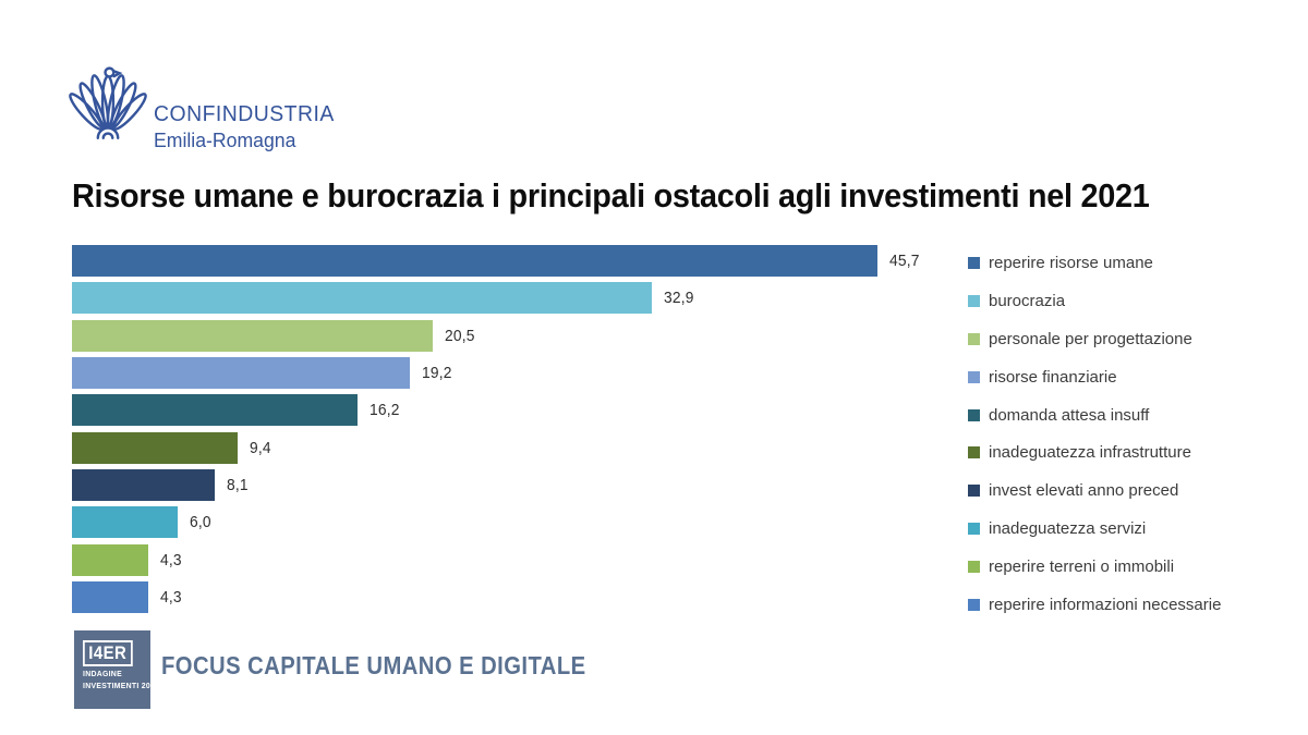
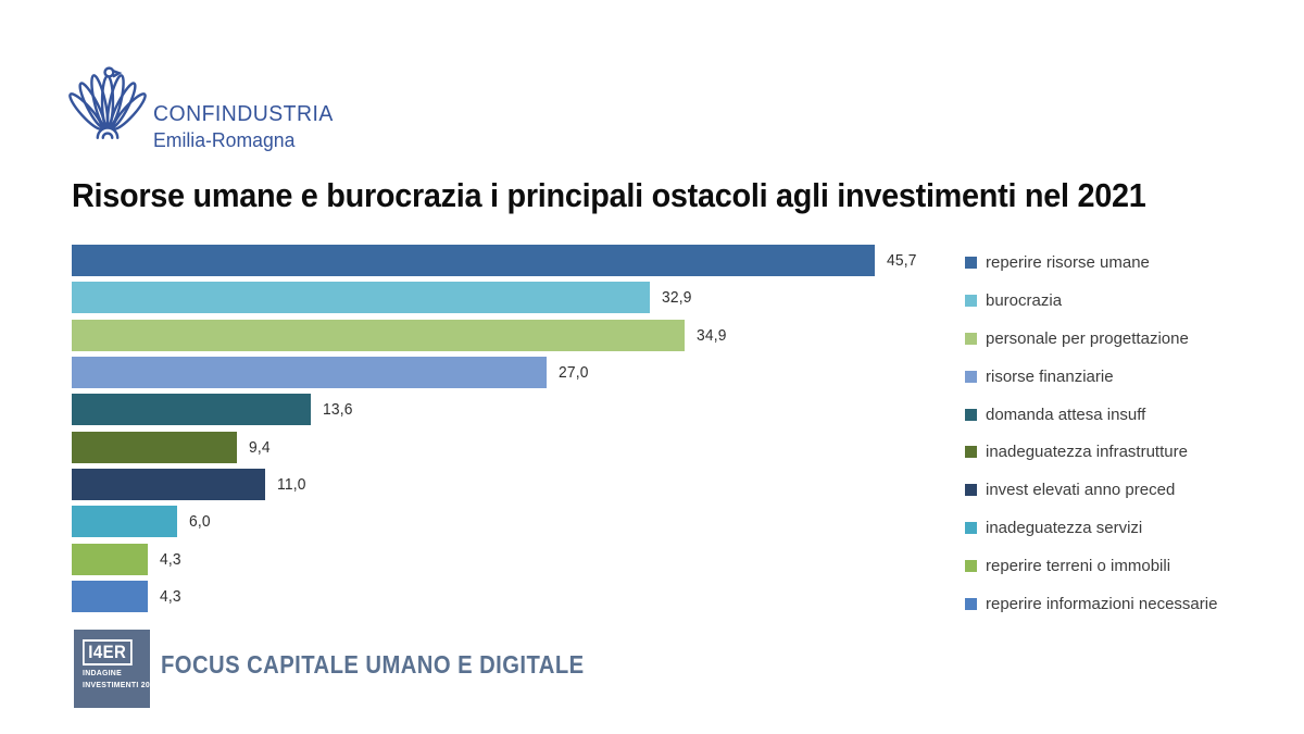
personale per progettazione: 20,5 -> 34,9
risorse finanziarie: 19,2 -> 27,0
domanda attesa insuff: 16,2 -> 13,6
invest elevati anno preced: 8,1 -> 11,0
